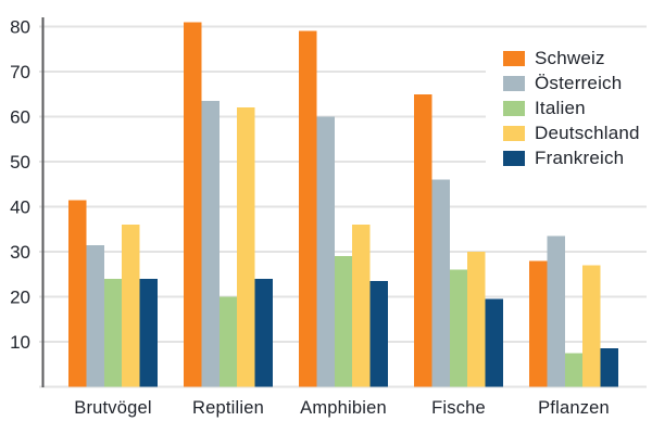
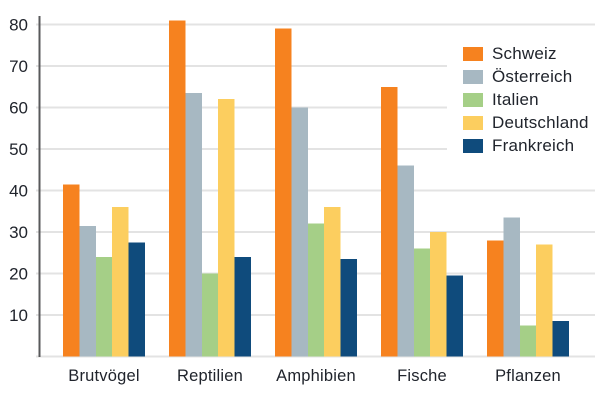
Frankreich/Brutvögel: 24 -> 28
Italien/Amphibien: 29 -> 32
